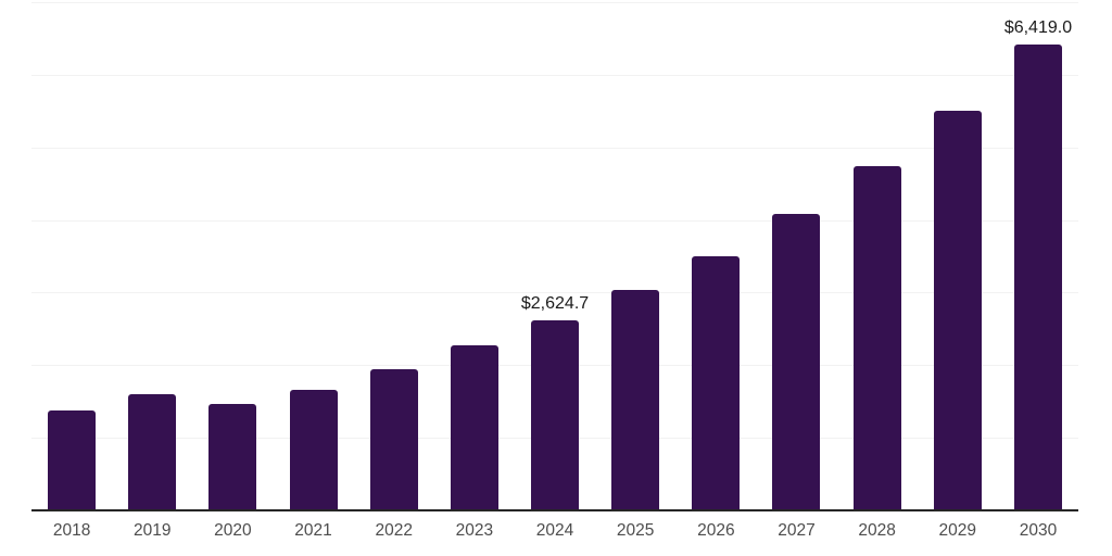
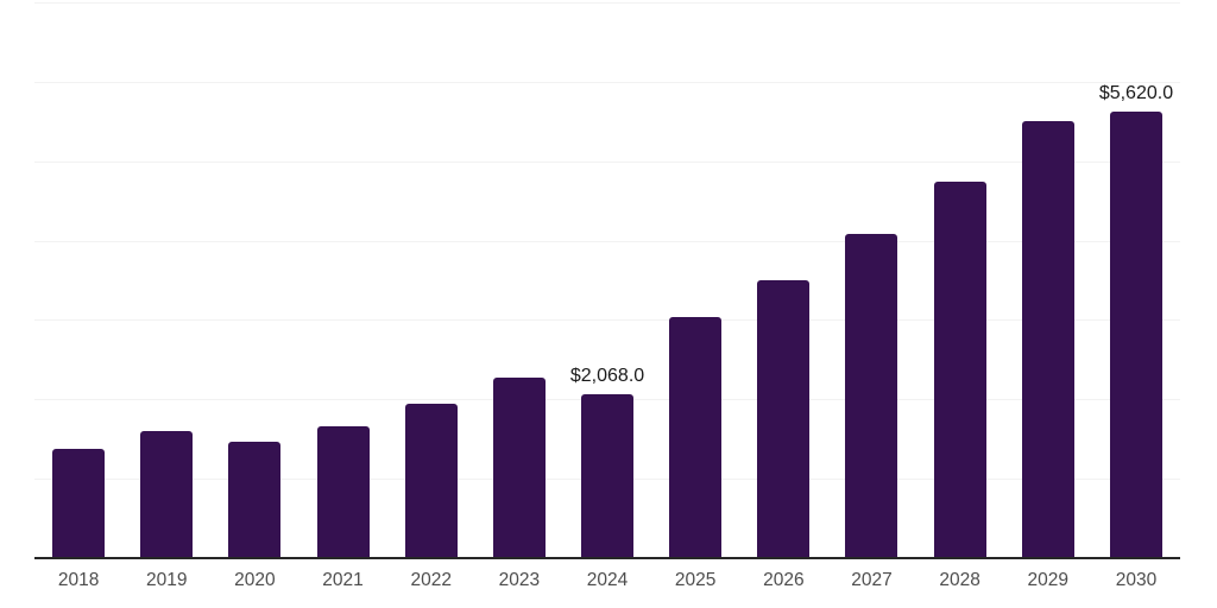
2024: $2,624.7 -> $2,068.0
2030: $6,419.0 -> $5,620.0
